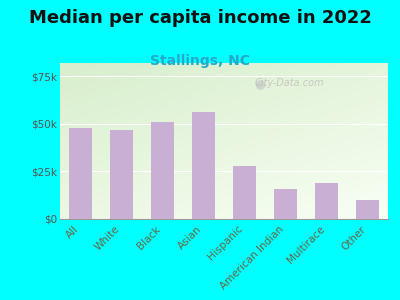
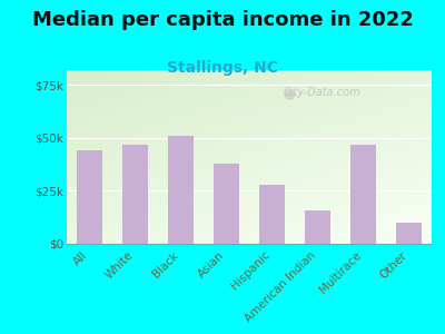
All: $48k -> $44k
Asian: $56k -> $38k
Multirace: $19k -> $47k
